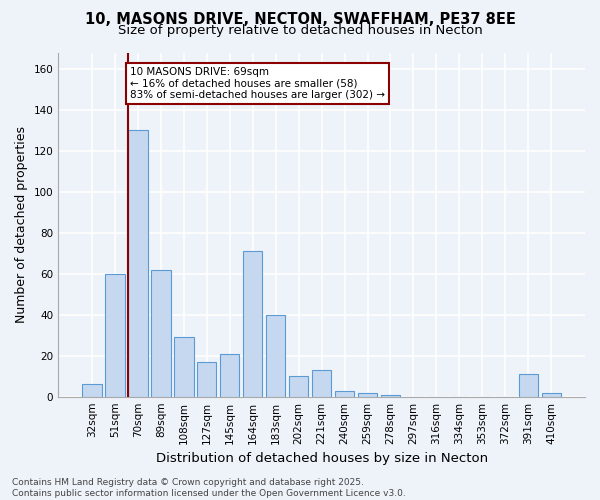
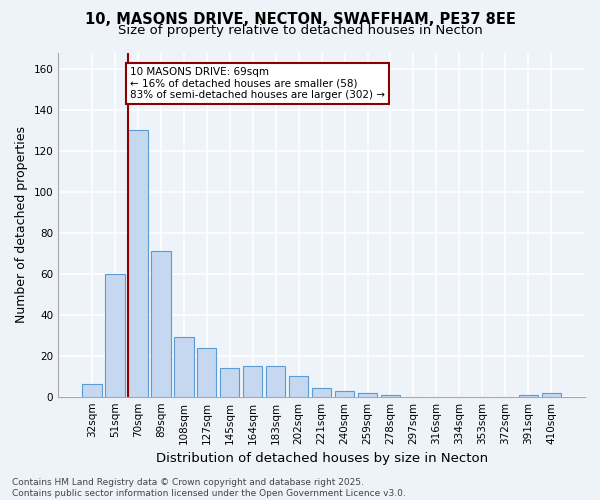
89sqm: 62 -> 71
127sqm: 17 -> 24
145sqm: 21 -> 14
164sqm: 71 -> 15
183sqm: 40 -> 15
221sqm: 13 -> 4
391sqm: 11 -> 1
